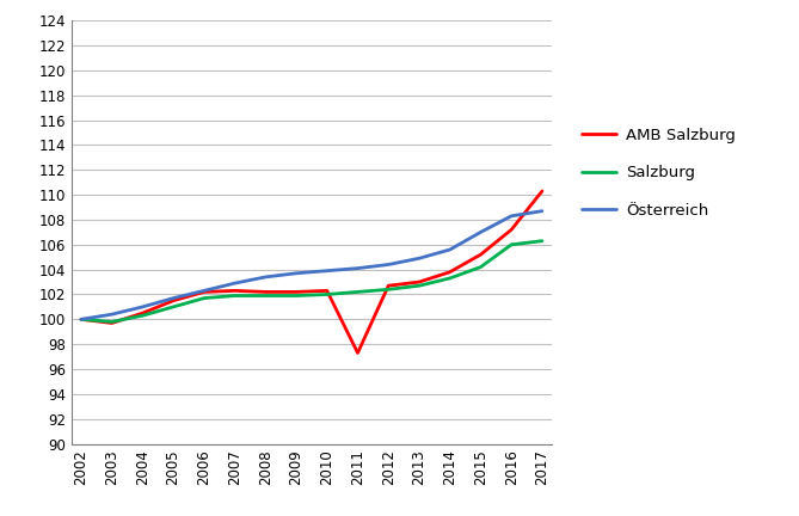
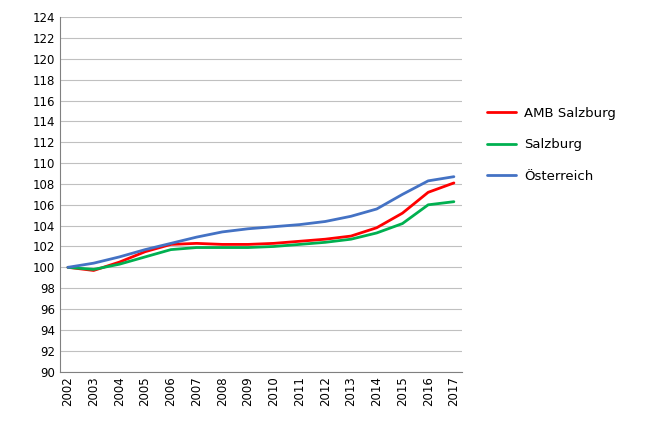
AMB Salzburg/2011: 97.3 -> 102.5
AMB Salzburg/2017: 110.3 -> 108.1
